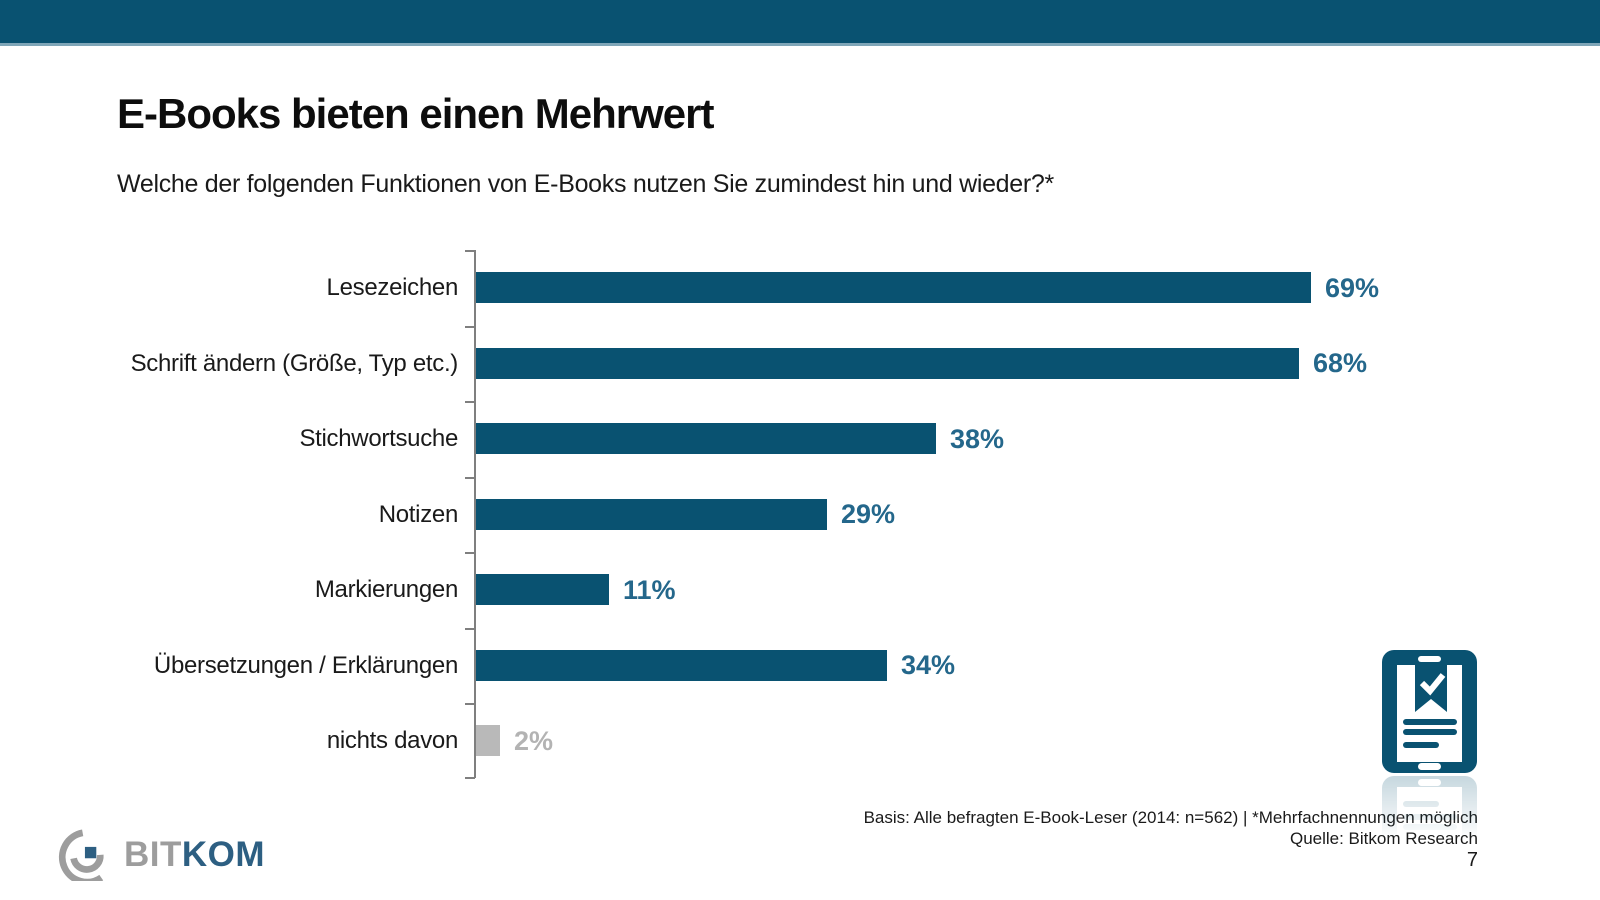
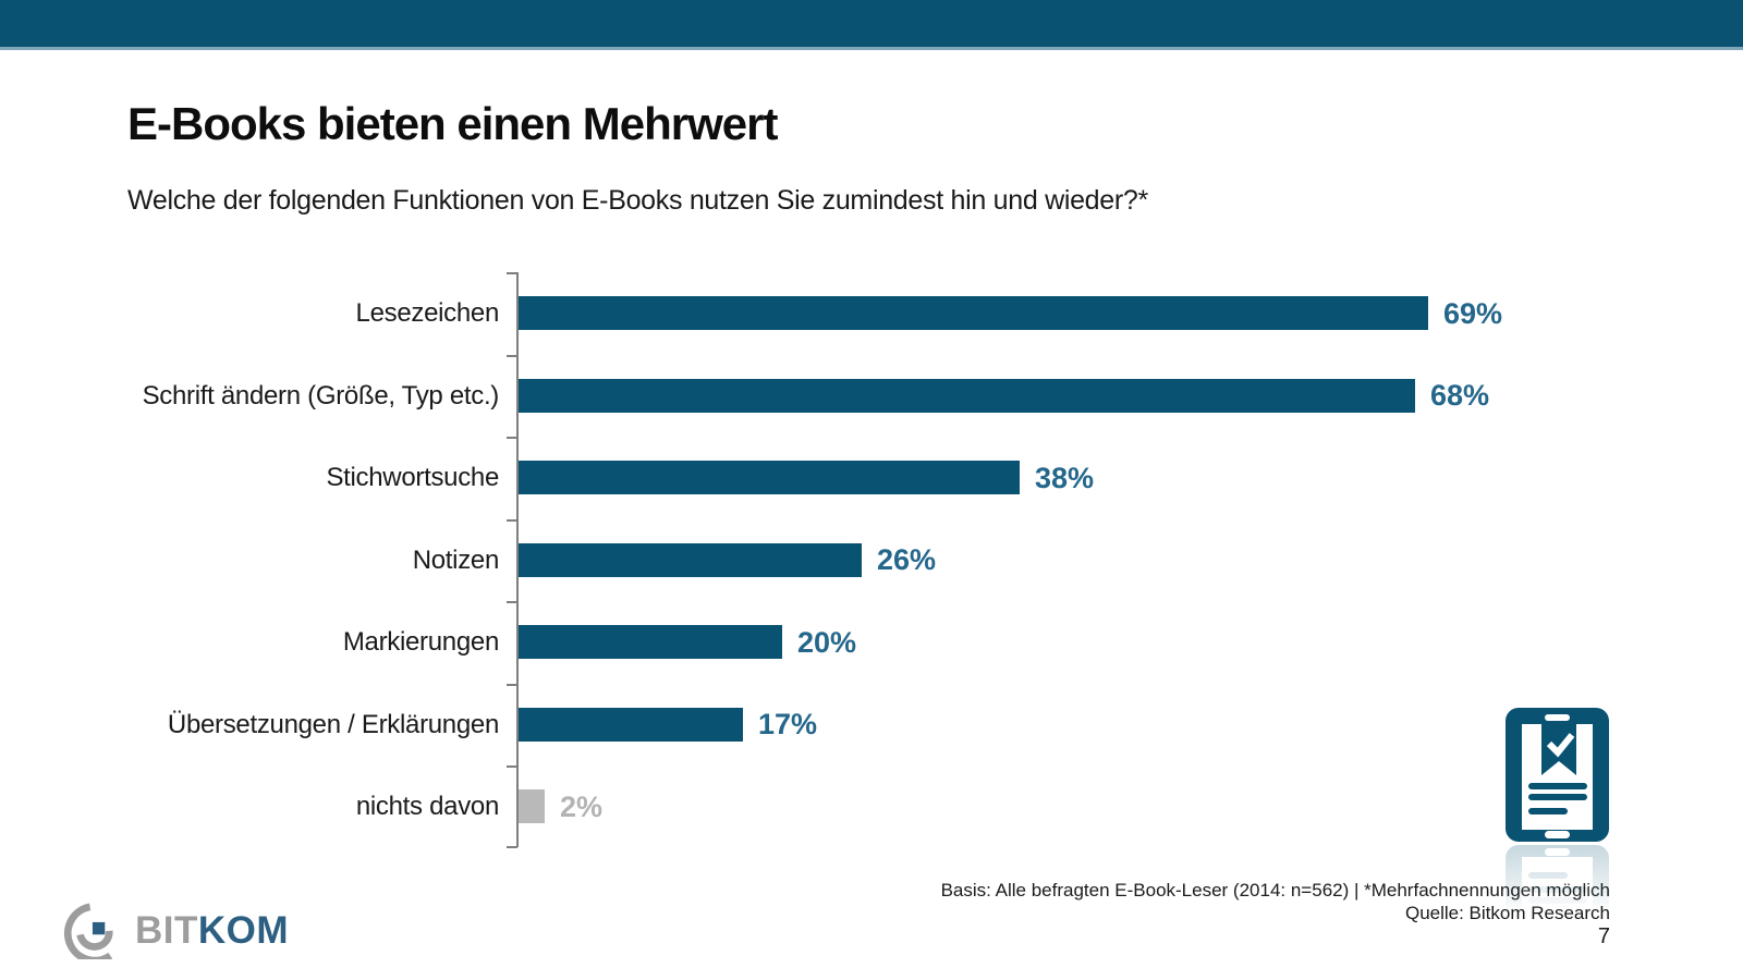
Notizen: 29% -> 26%
Markierungen: 11% -> 20%
Übersetzungen / Erklärungen: 34% -> 17%
